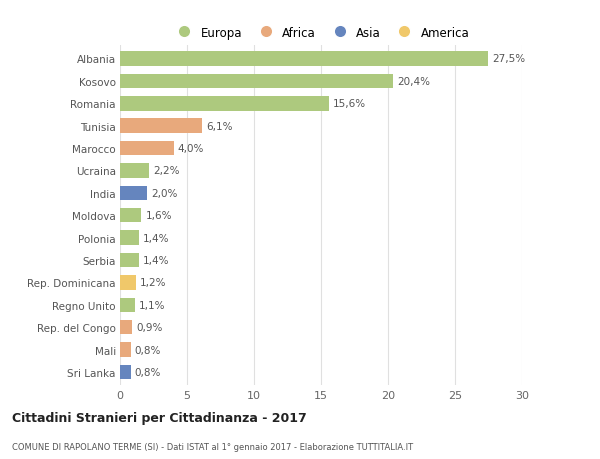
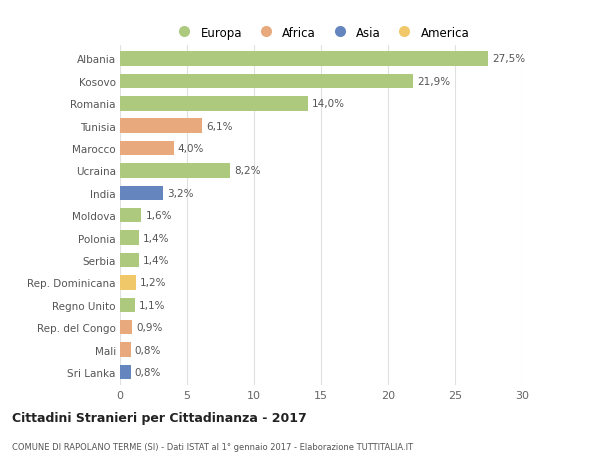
Kosovo: 20,4% -> 21,9%
Romania: 15,6% -> 14,0%
Ucraina: 2,2% -> 8,2%
India: 2,0% -> 3,2%
